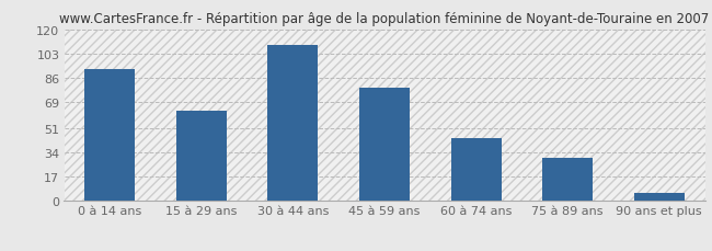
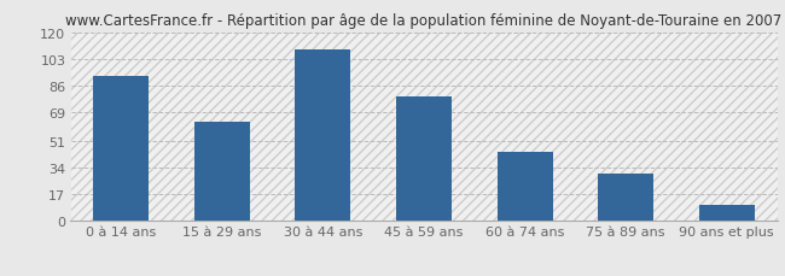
90 ans et plus: 5 -> 10
